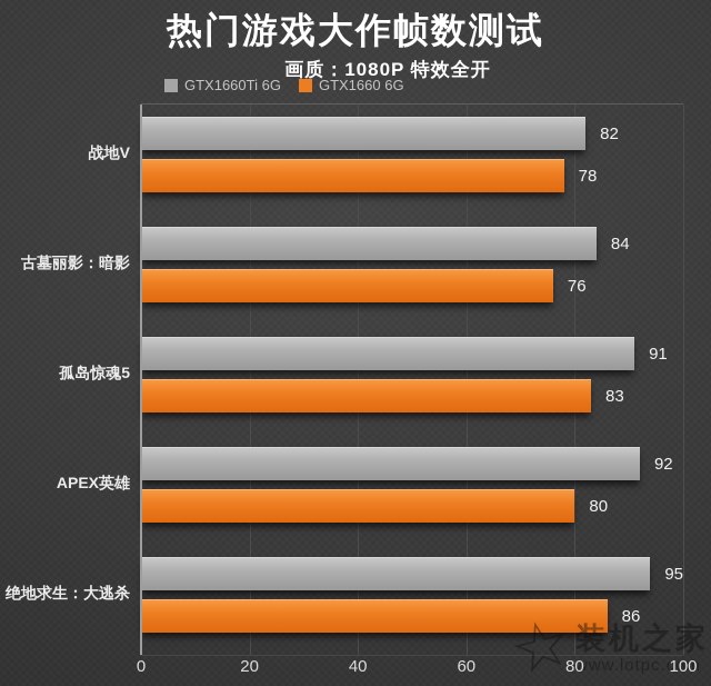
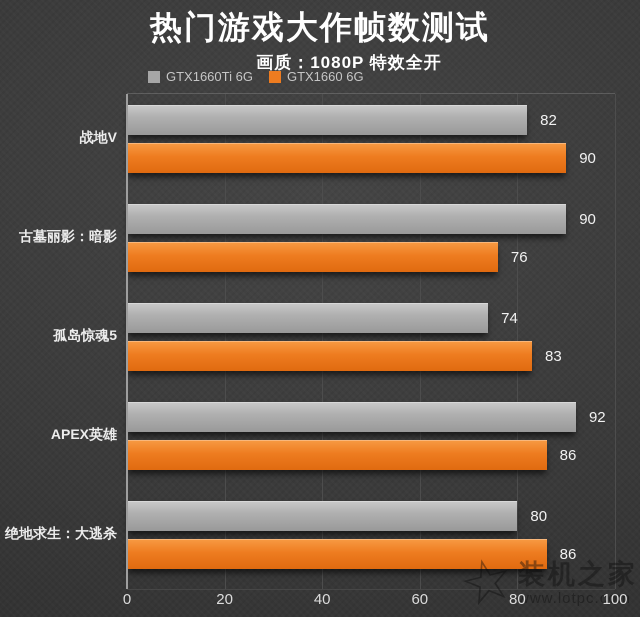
GTX1660 6G/战地V: 78 -> 90
GTX1660Ti 6G/古墓丽影：暗影: 84 -> 90
GTX1660Ti 6G/孤岛惊魂5: 91 -> 74
GTX1660 6G/APEX英雄: 80 -> 86
GTX1660Ti 6G/绝地求生：大逃杀: 95 -> 80
